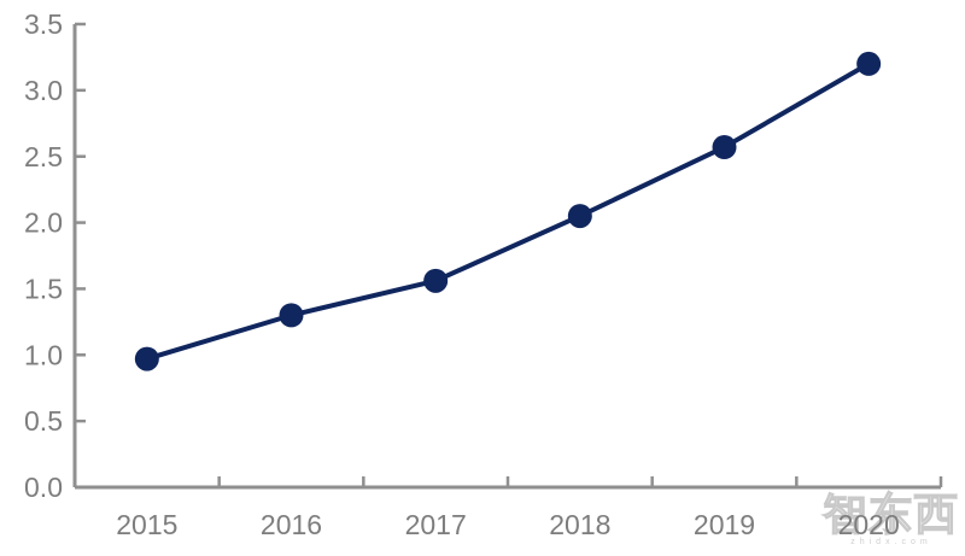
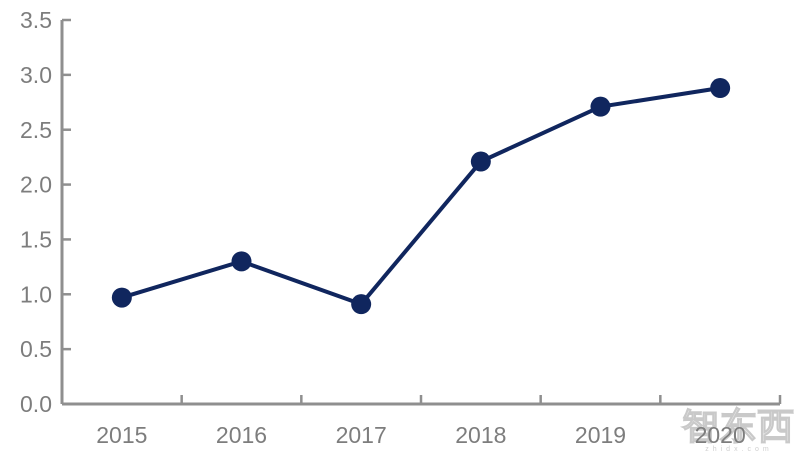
2017: 1.56 -> 0.91
2018: 2.05 -> 2.21
2019: 2.57 -> 2.71
2020: 3.20 -> 2.88
